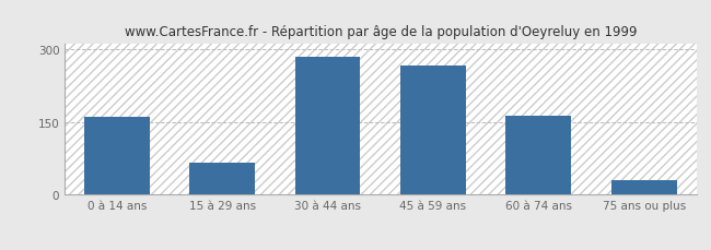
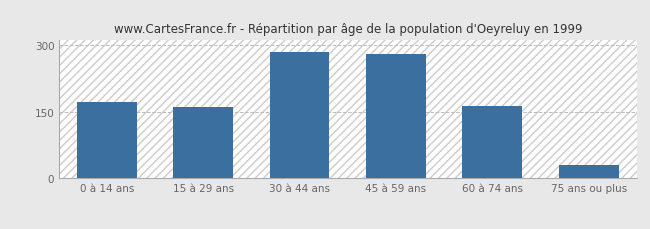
0 à 14 ans: 160 -> 172
15 à 29 ans: 65 -> 161
45 à 59 ans: 265 -> 279
